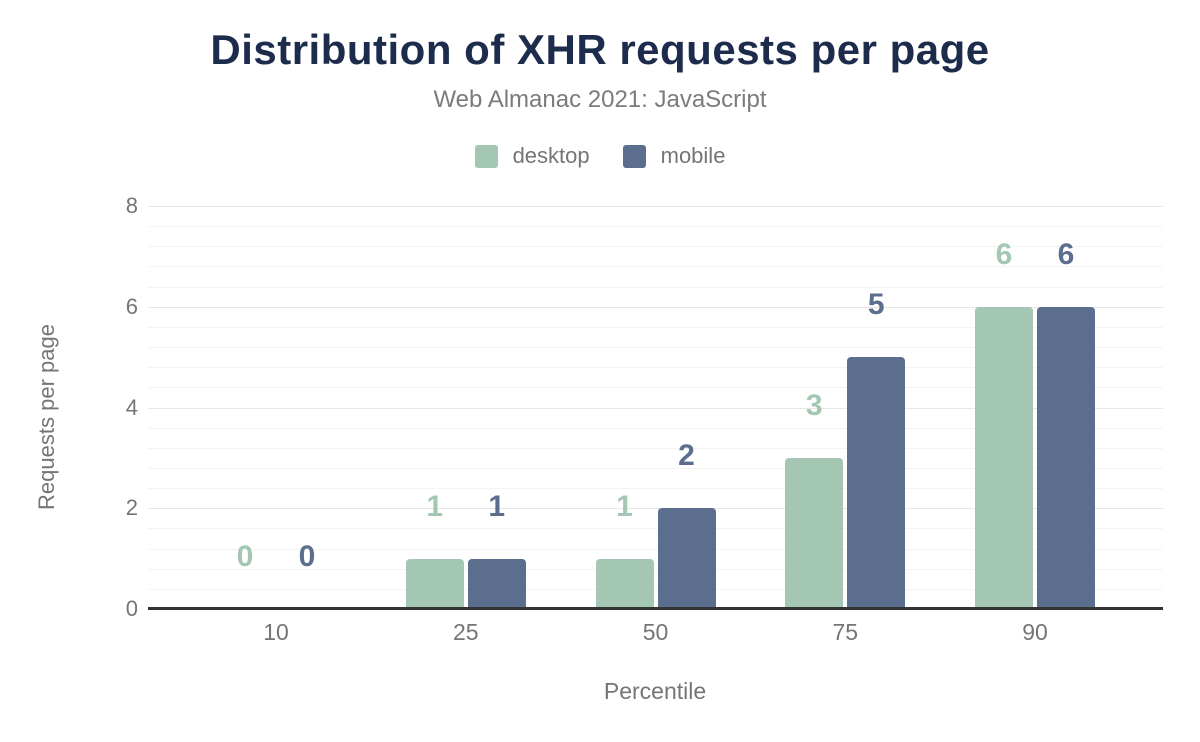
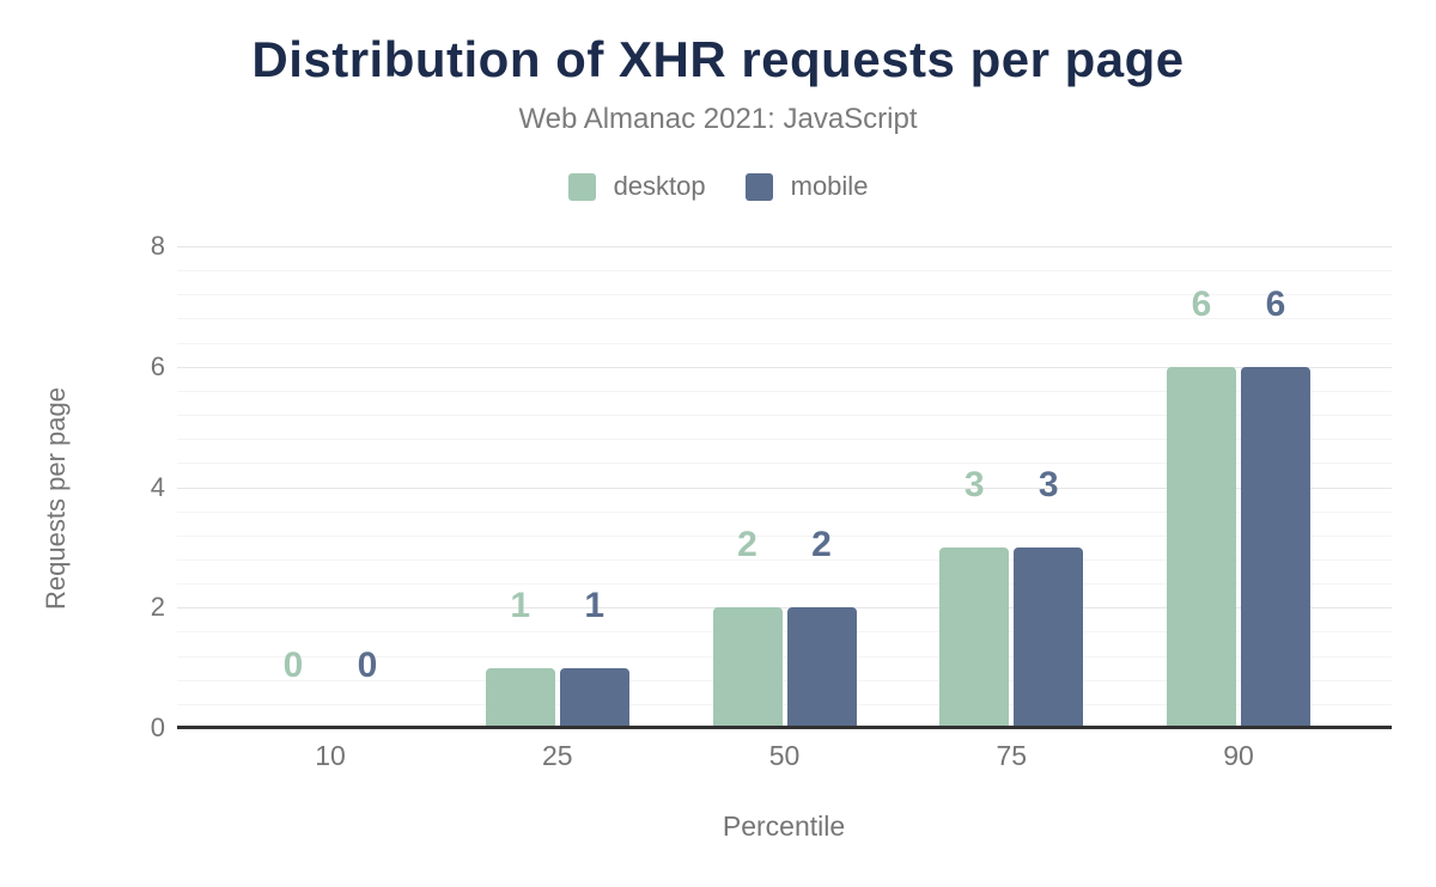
desktop/50: 1 -> 2
mobile/75: 5 -> 3
